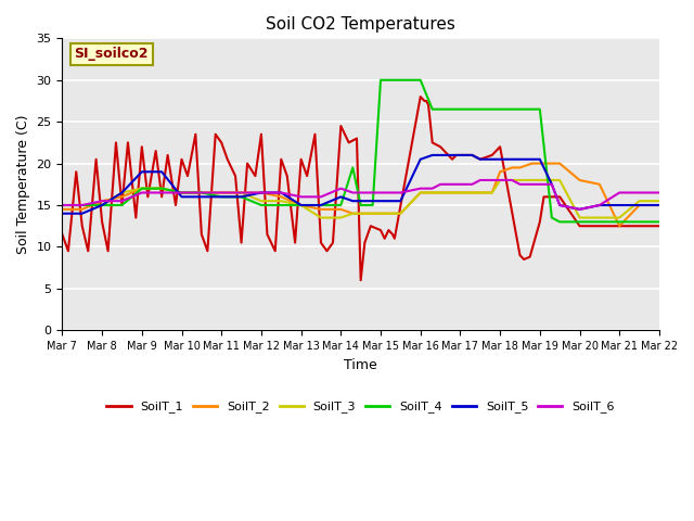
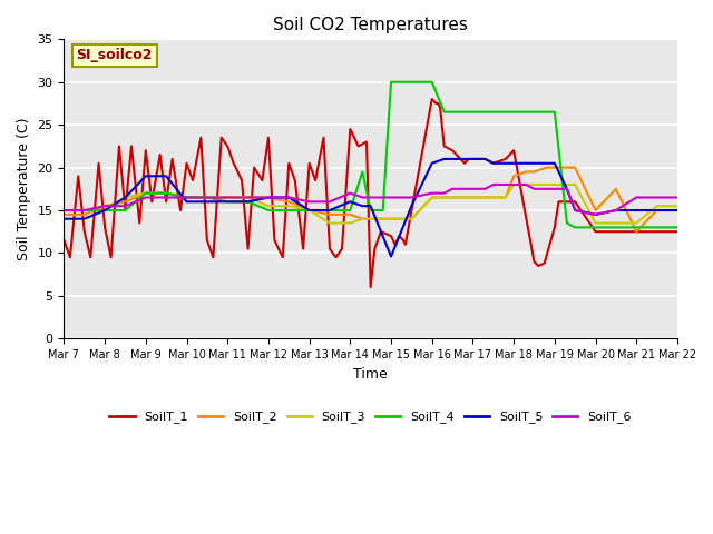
SoilT_5/Mar 15: 15.5 -> 9.6
SoilT_2/Mar 20: 18.0 -> 15.0
